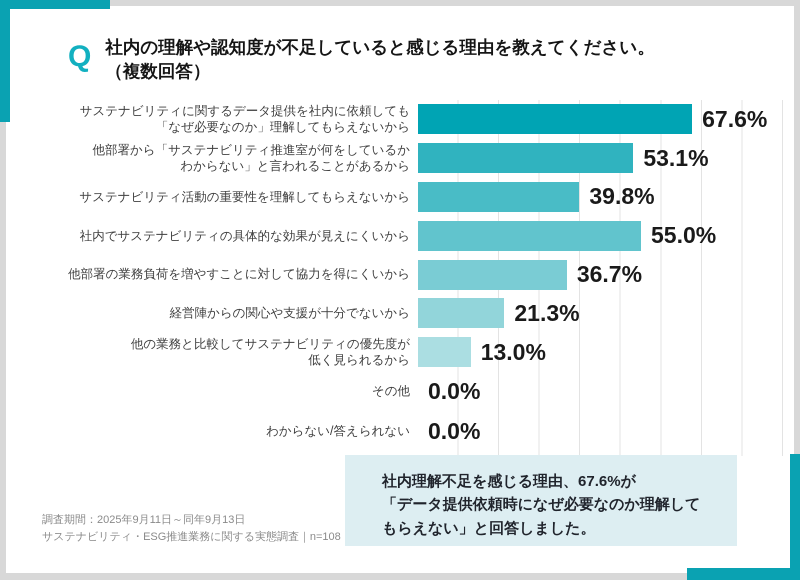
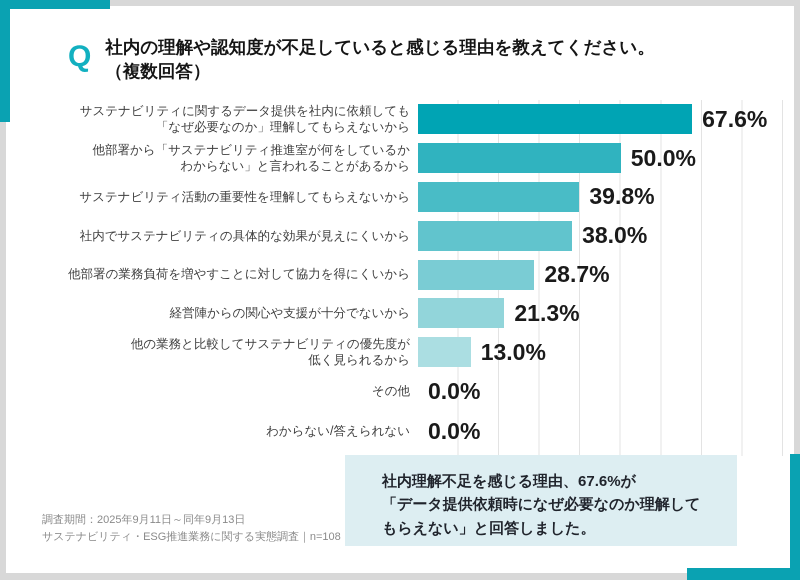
他部署から「サステナビリティ推進室が何をしているか わからない」と言われることがあるから: 53.1% -> 50.0%
社内でサステナビリティの具体的な効果が見えにくいから: 55.0% -> 38.0%
他部署の業務負荷を増やすことに対して協力を得にくいから: 36.7% -> 28.7%
